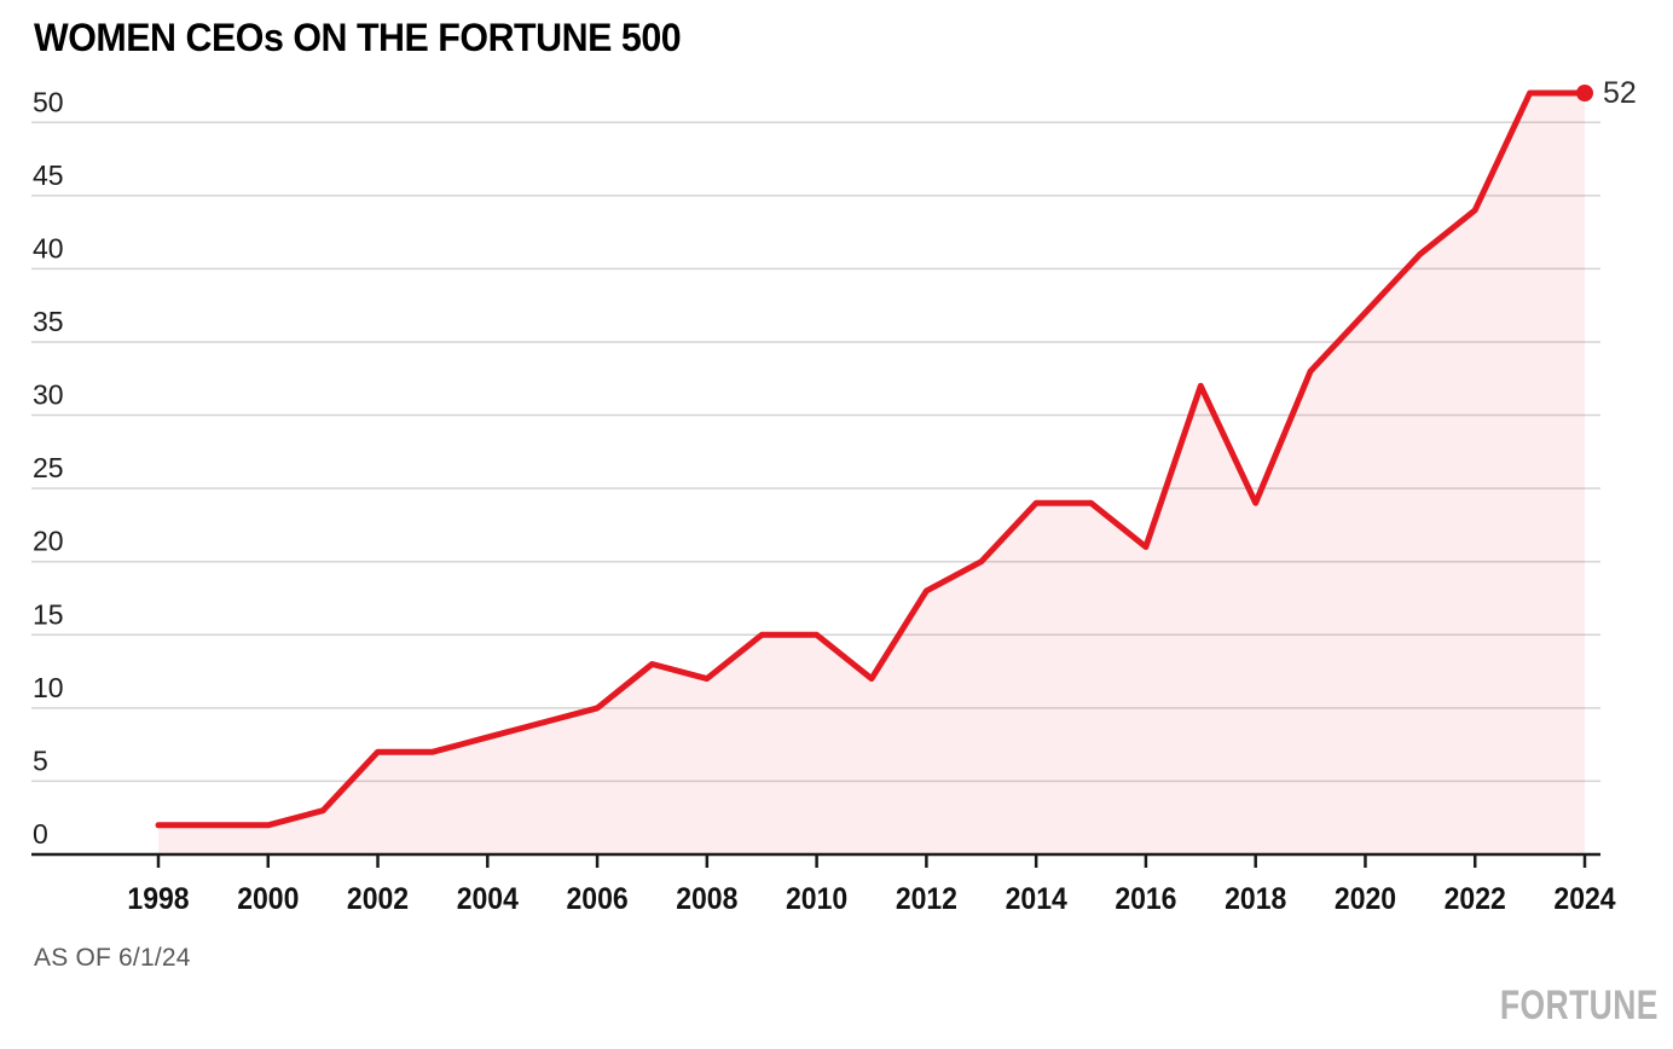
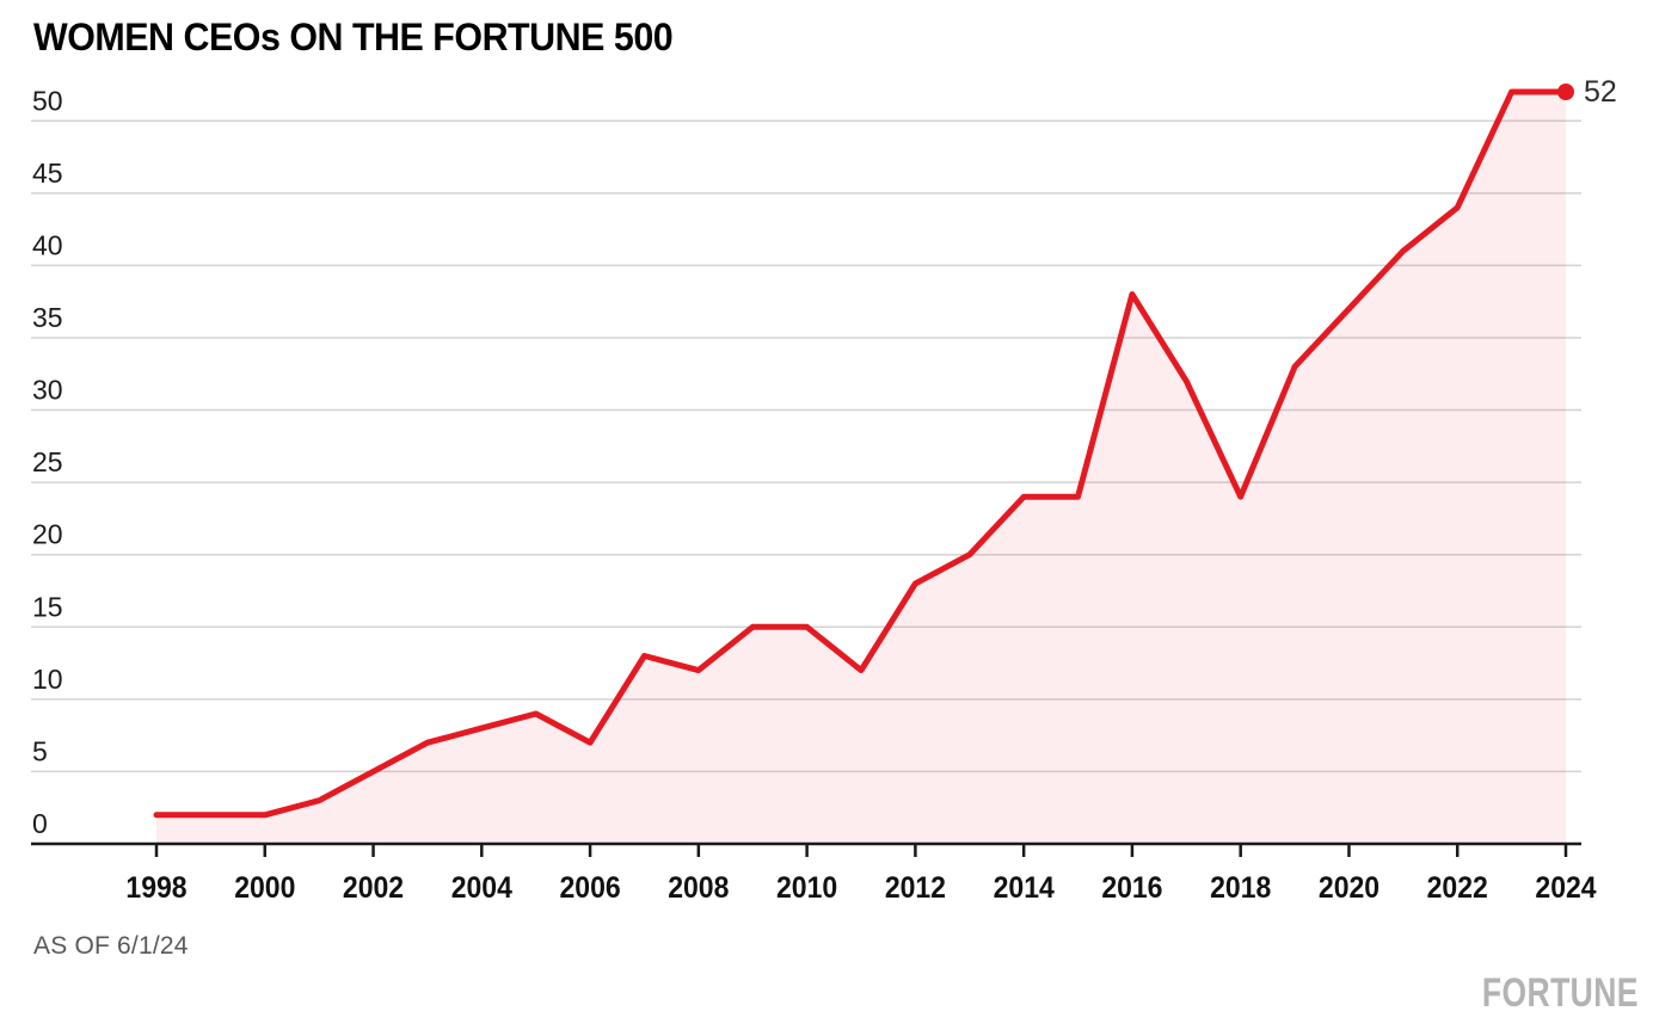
2002: 7 -> 5
2006: 10 -> 7
2016: 21 -> 38
